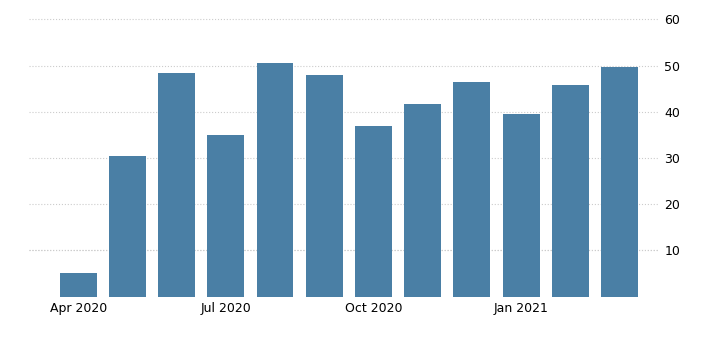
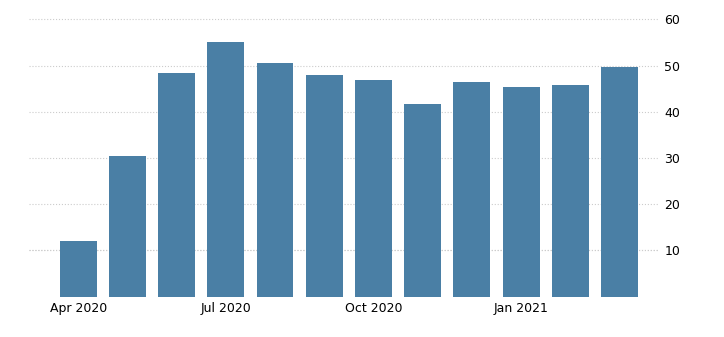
Apr 2020: 5.0 -> 12.0
Jul 2020: 35.0 -> 55.2
Oct 2020: 37.0 -> 46.9
Jan 2021: 39.5 -> 45.4
